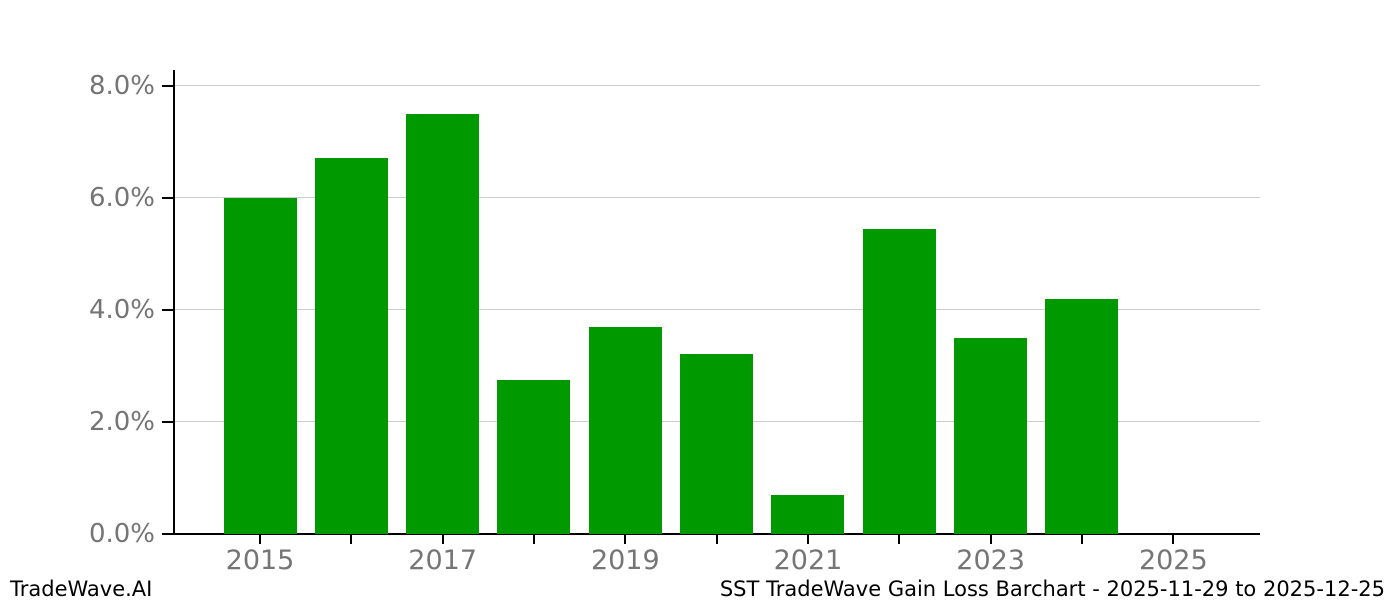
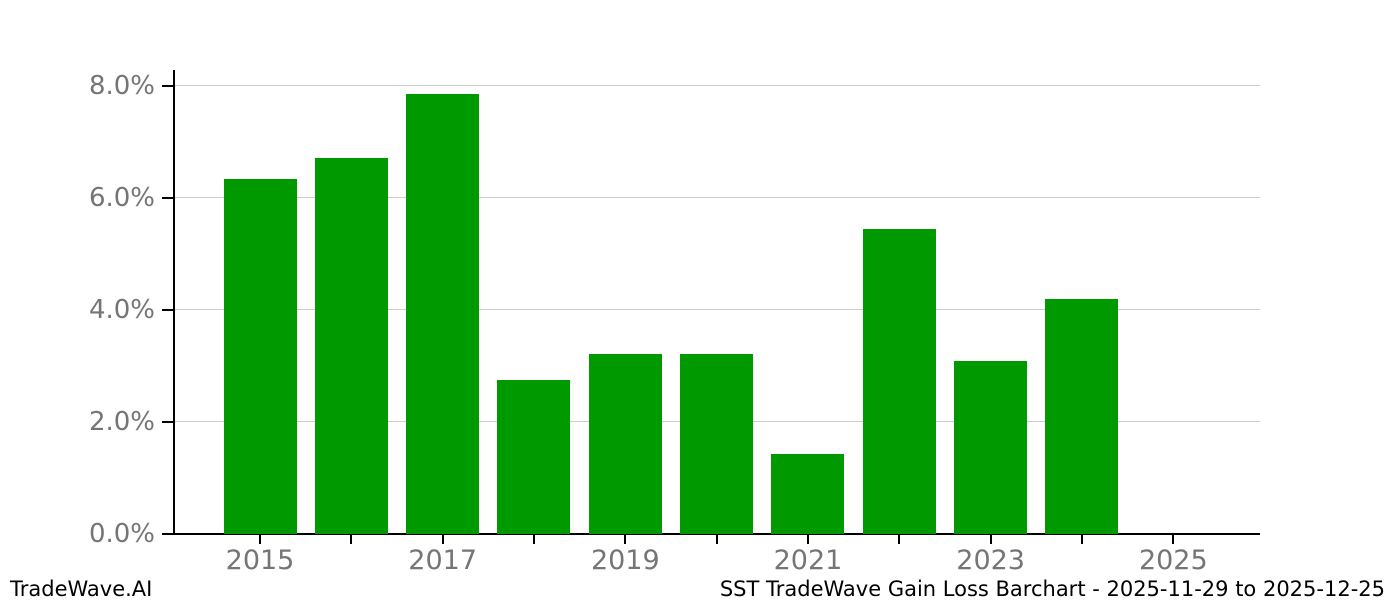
2015: 6.0% -> 6.3%
2017: 7.5% -> 7.8%
2019: 3.7% -> 3.2%
2021: 0.7% -> 1.4%
2023: 3.5% -> 3.1%
